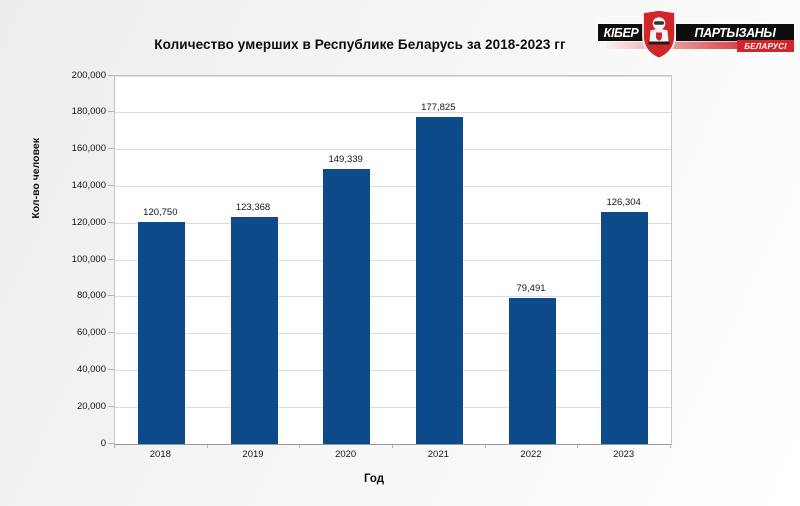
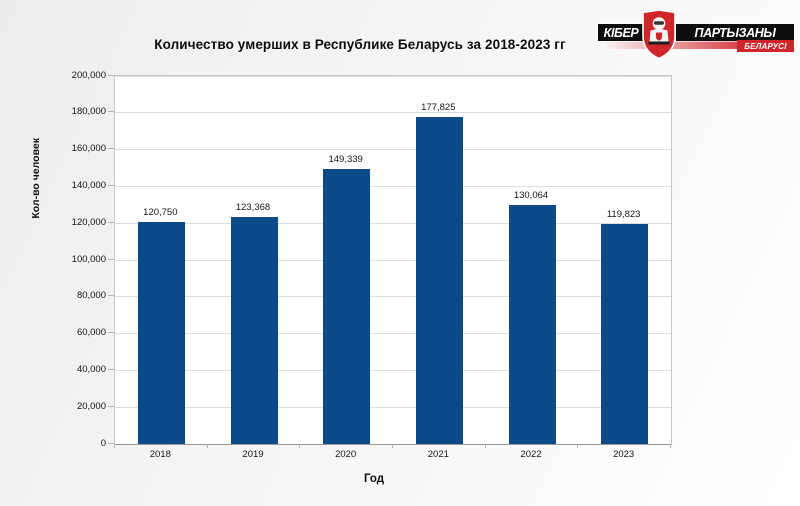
2022: 79,491 -> 130,064
2023: 126,304 -> 119,823
